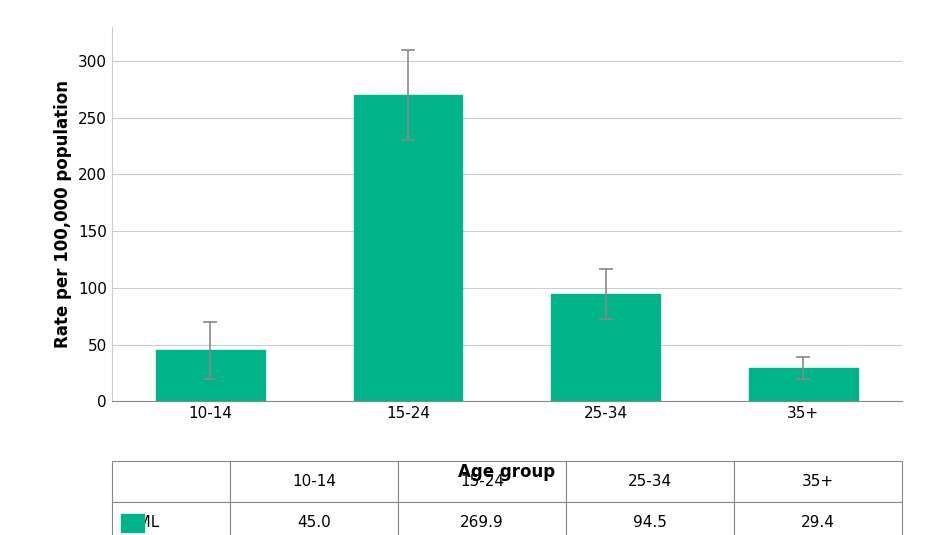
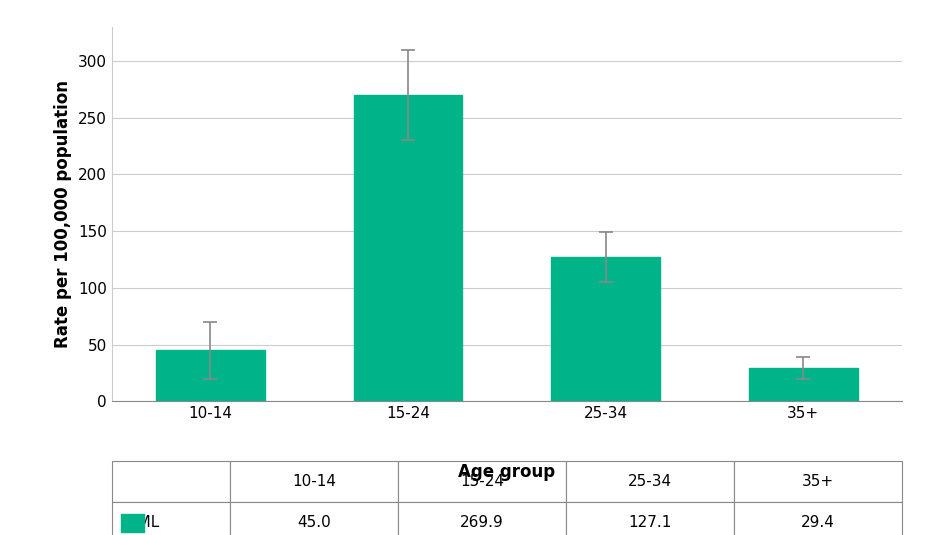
25-34: 94.5 -> 127.1
